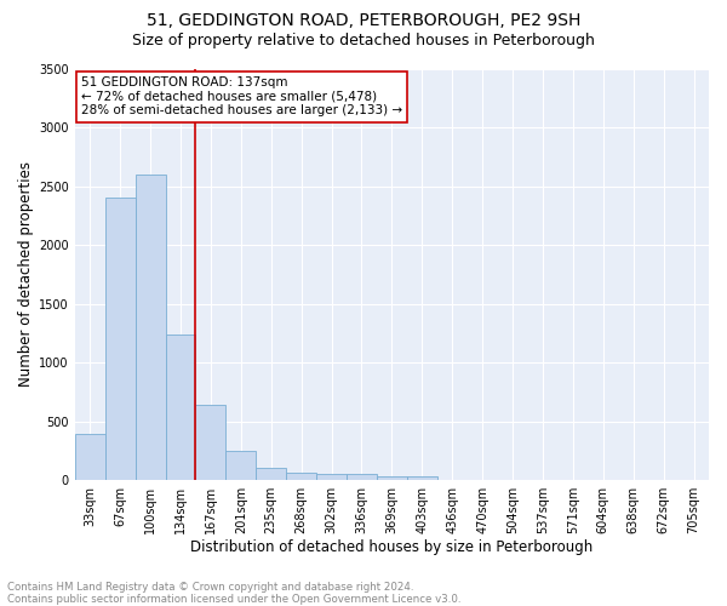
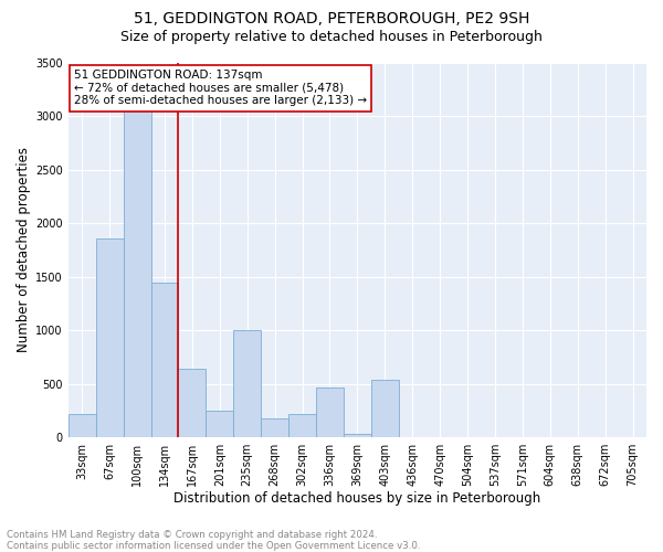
33sqm: 390 -> 220
67sqm: 2400 -> 1860
100sqm: 2600 -> 3060
134sqm: 1240 -> 1440
235sqm: 100 -> 1000
268sqm: 60 -> 180
302sqm: 60 -> 220
336sqm: 50 -> 460
403sqm: 40 -> 540
